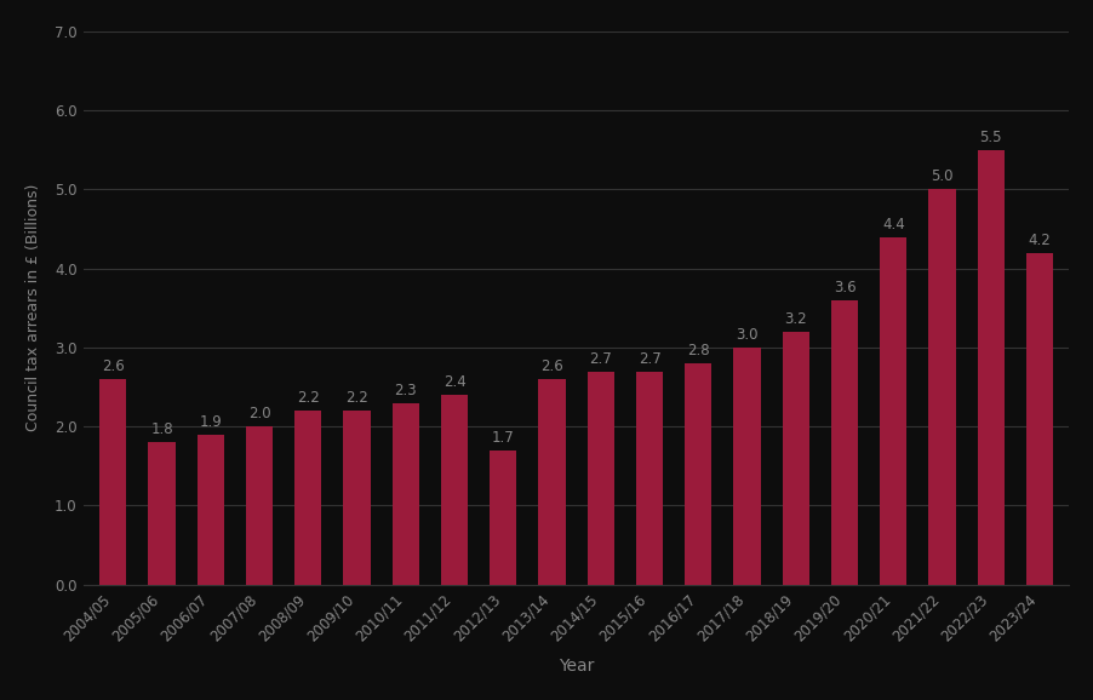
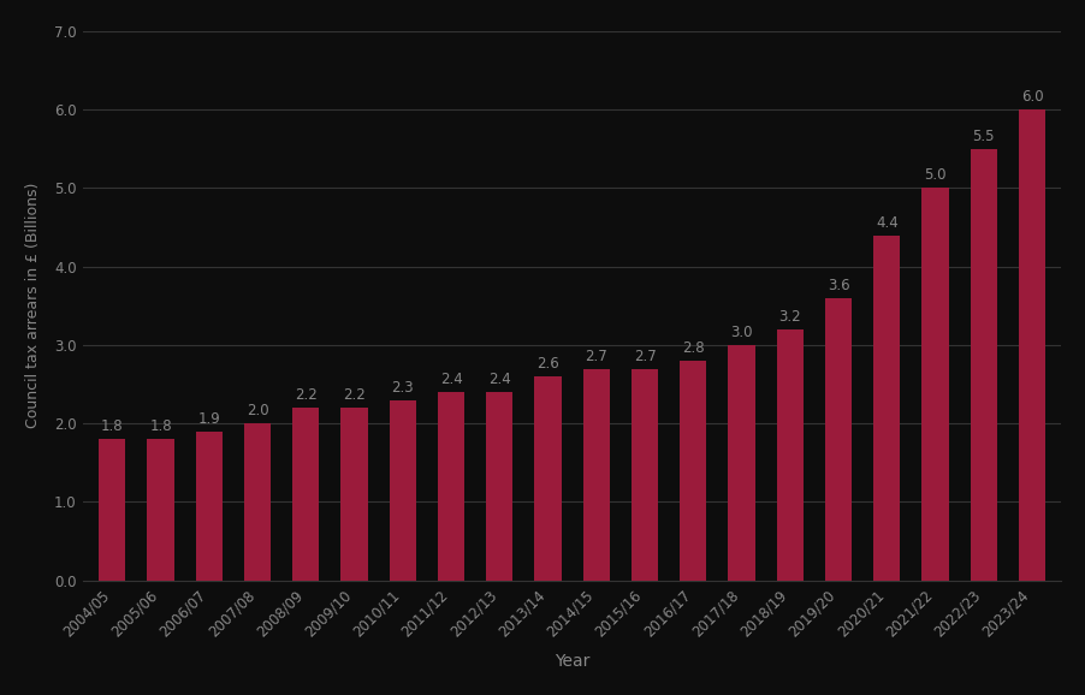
2004/05: 2.6 -> 1.8
2012/13: 1.7 -> 2.4
2023/24: 4.2 -> 6.0
